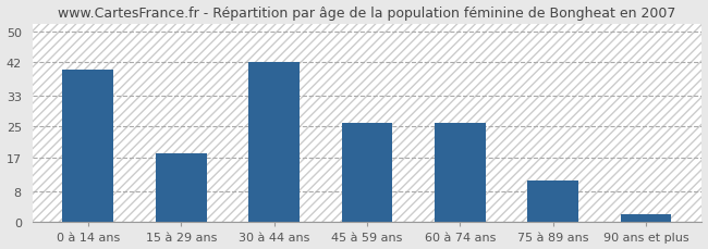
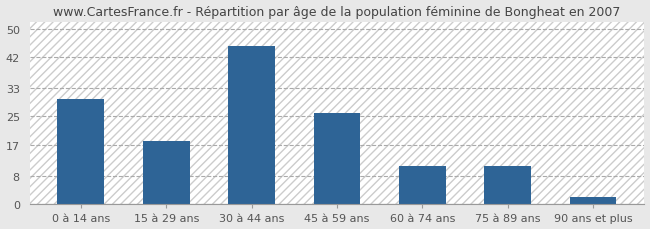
0 à 14 ans: 40 -> 30
30 à 44 ans: 42 -> 45
60 à 74 ans: 26 -> 11
